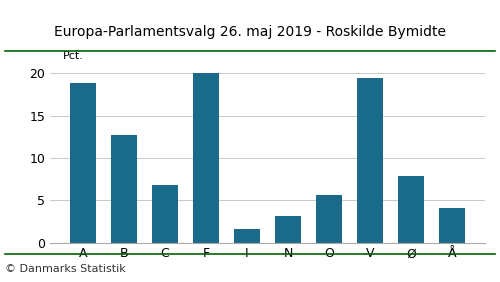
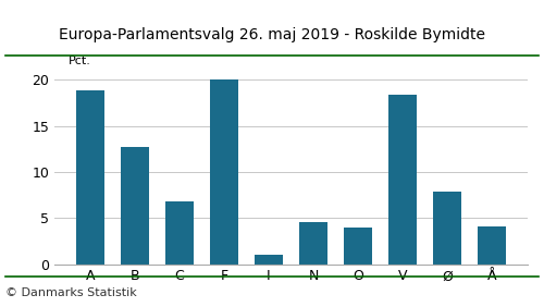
I: 1.6 -> 1.0
N: 3.1 -> 4.6
O: 5.6 -> 4.0
V: 19.5 -> 18.4
